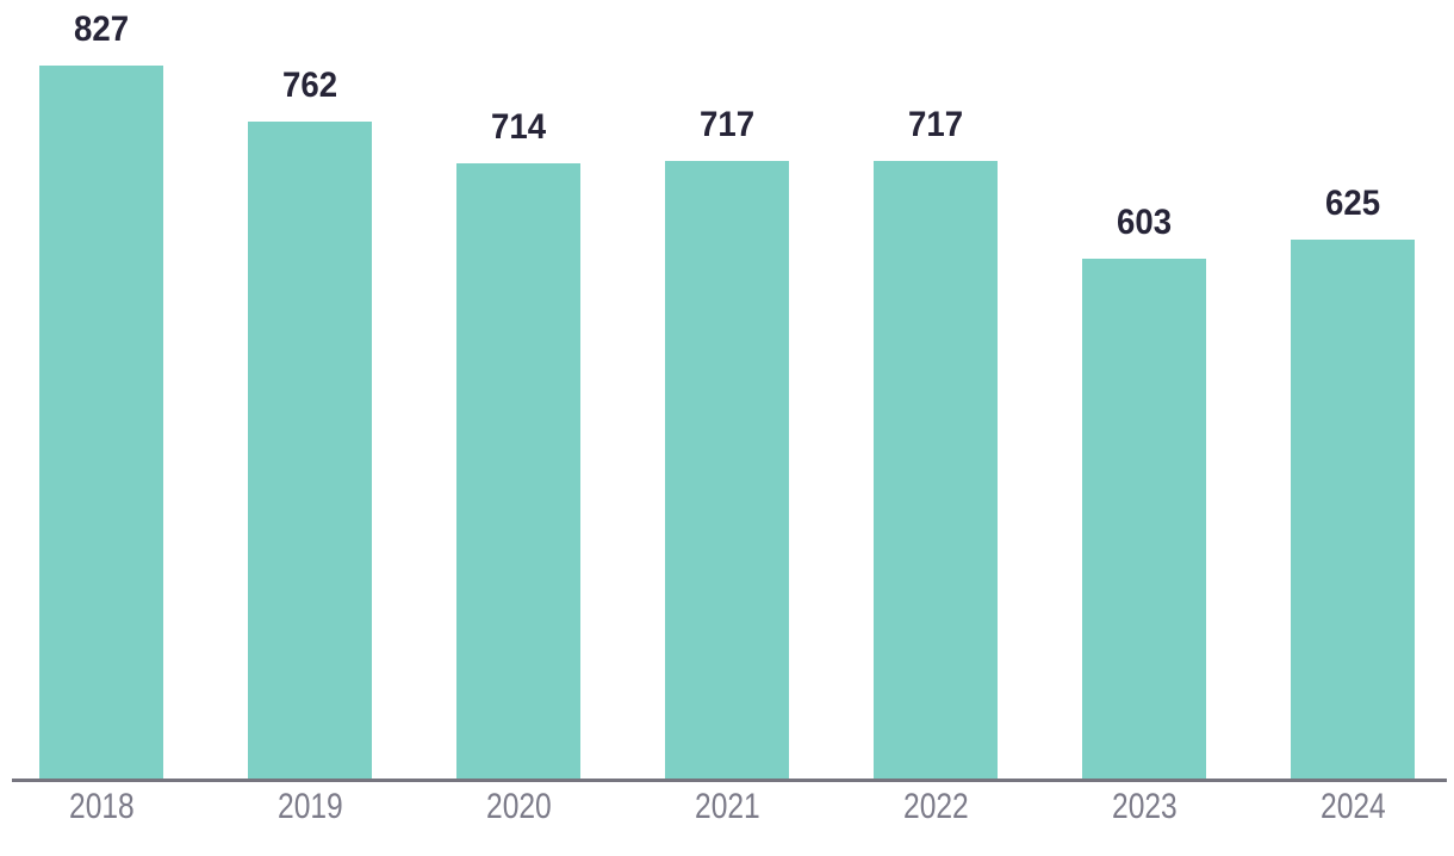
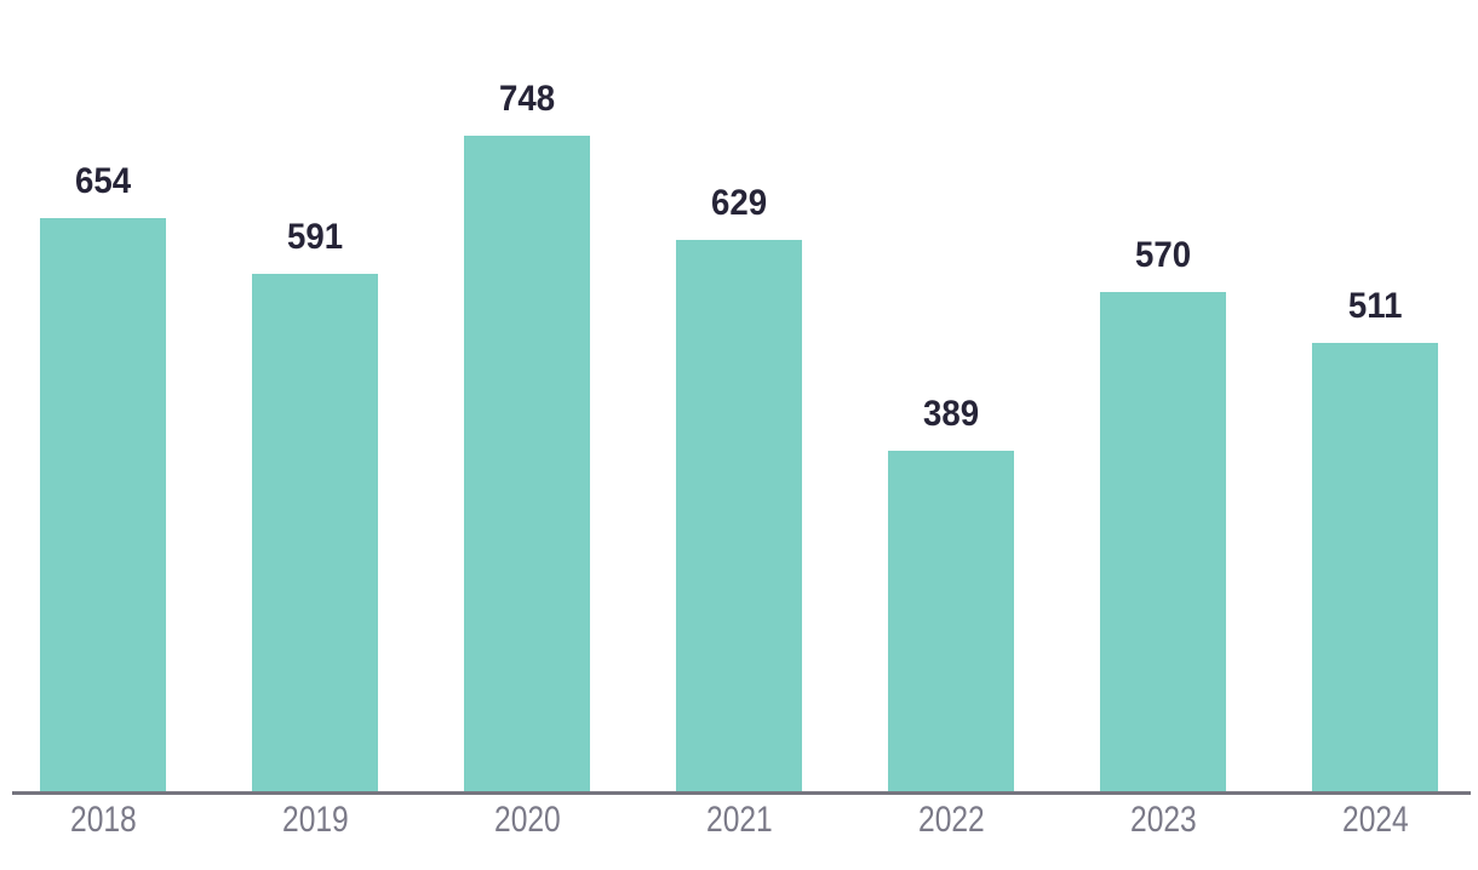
2018: 827 -> 654
2019: 762 -> 591
2020: 714 -> 748
2021: 717 -> 629
2022: 717 -> 389
2023: 603 -> 570
2024: 625 -> 511
